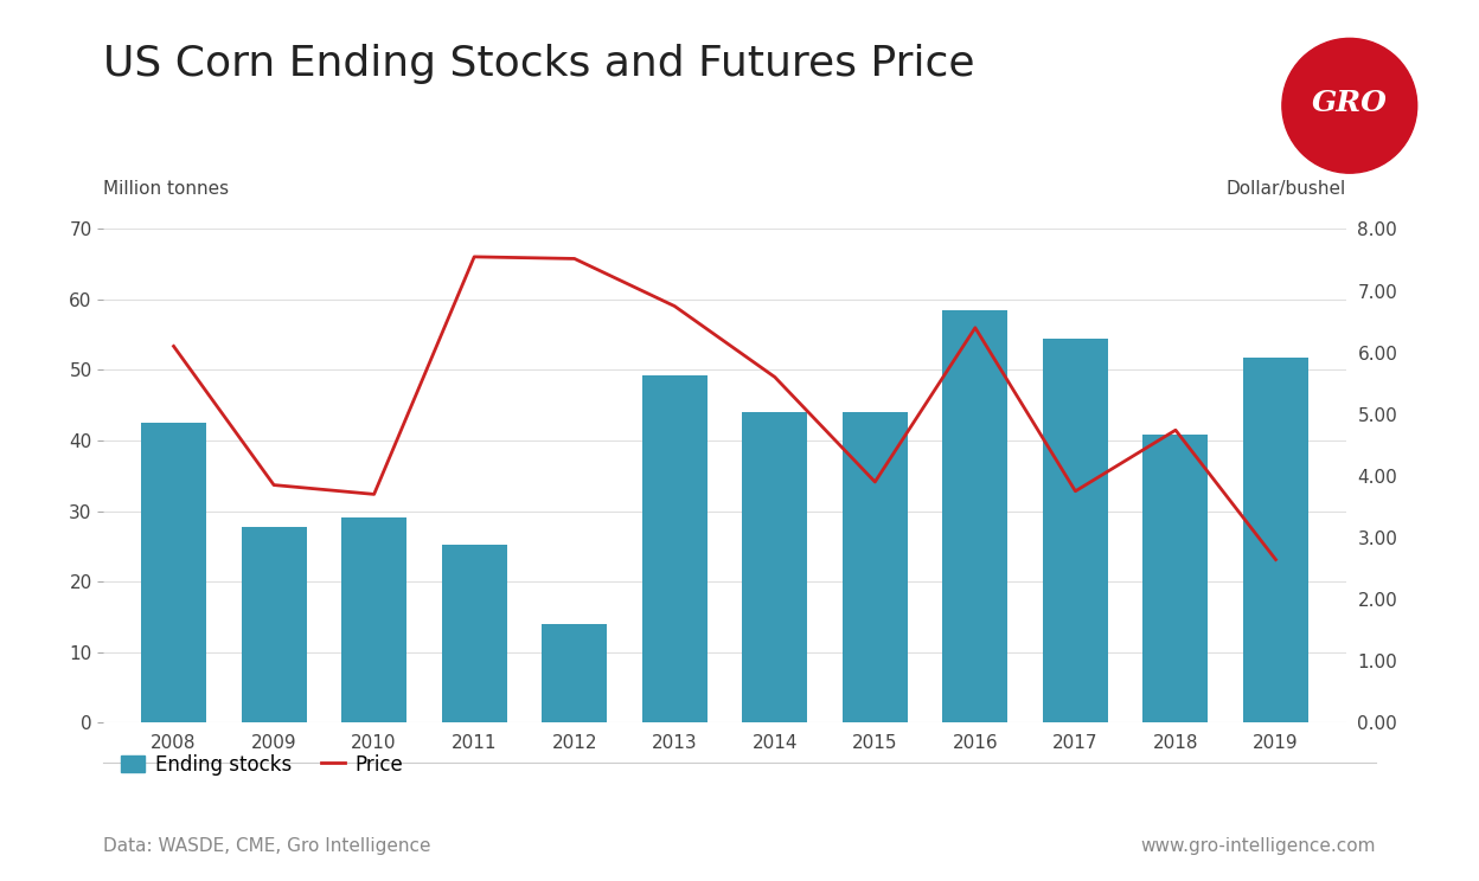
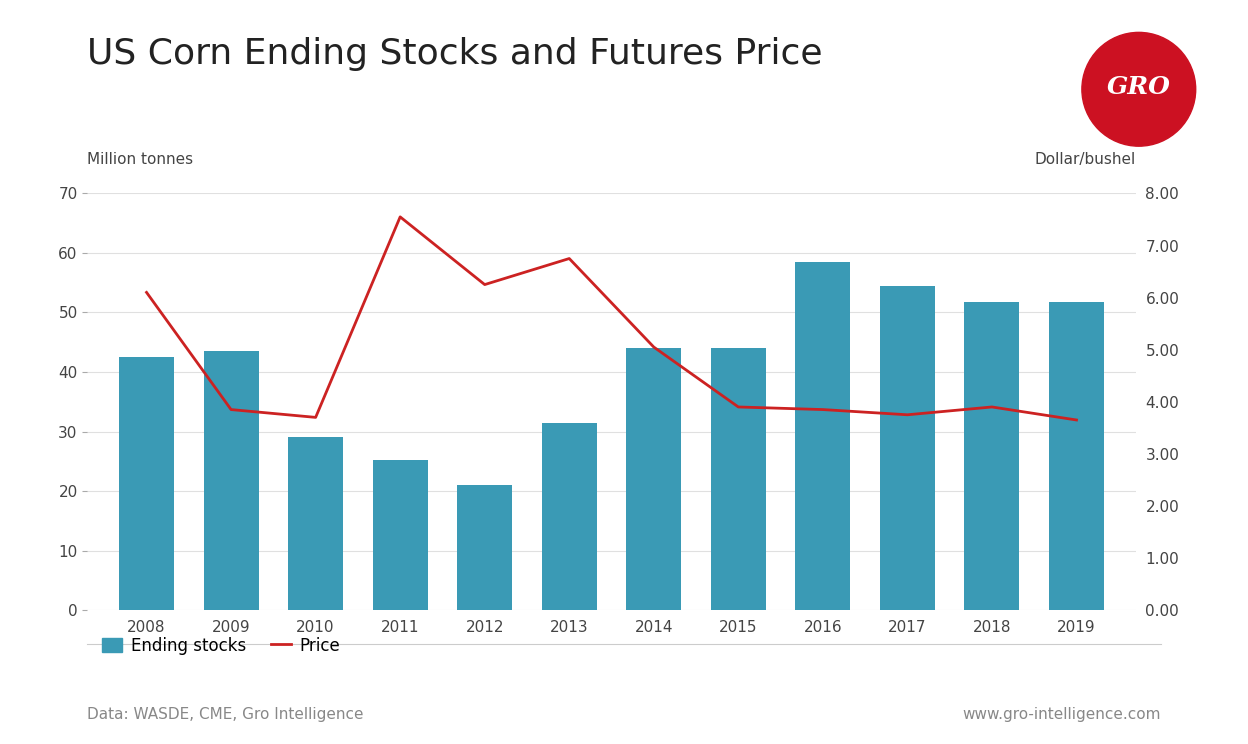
Ending stocks/2009: 27.8 -> 43.5
Ending stocks/2012: 14.0 -> 21.0
Price/2012: 7.52 -> 6.25
Ending stocks/2013: 49.2 -> 31.5
Price/2014: 5.60 -> 5.05
Price/2016: 6.40 -> 3.85
Ending stocks/2018: 40.8 -> 51.7
Price/2018: 4.74 -> 3.90
Price/2019: 2.64 -> 3.65
